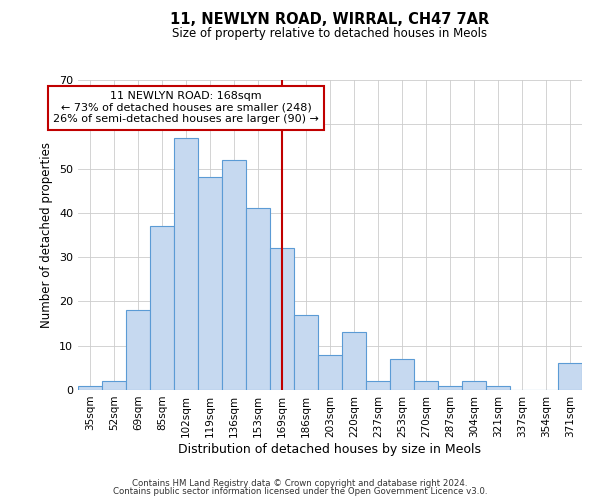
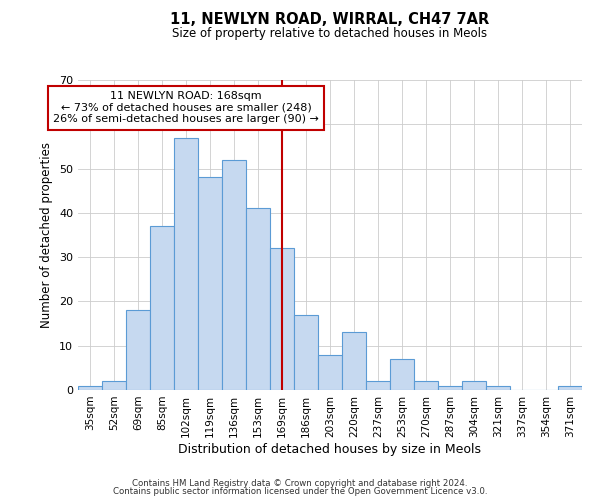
371sqm: 6 -> 1
